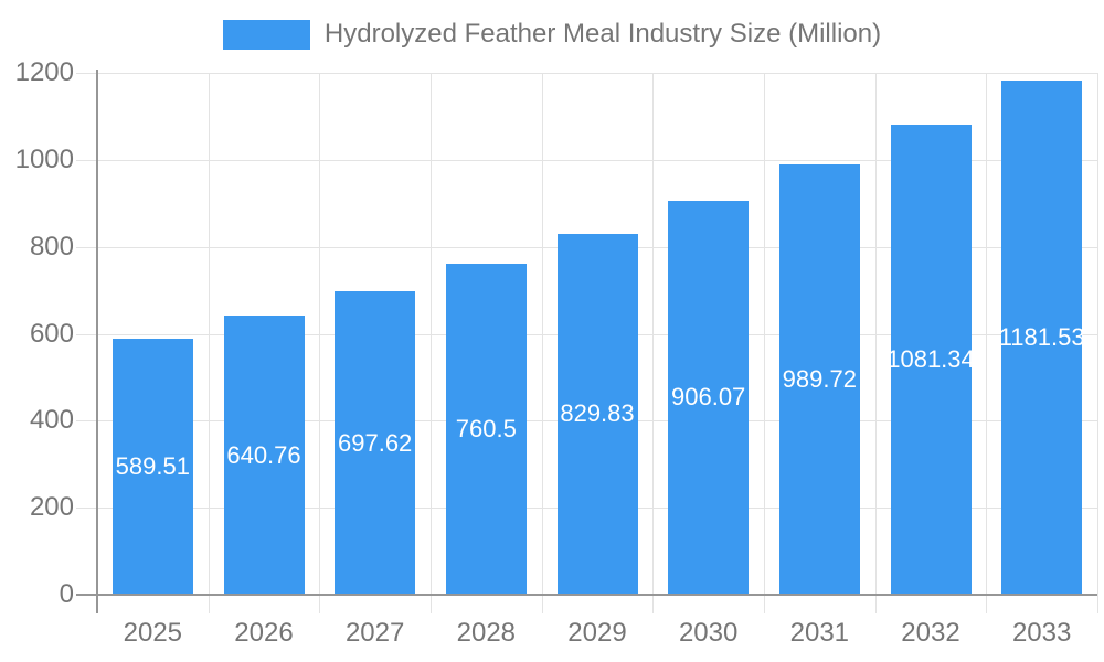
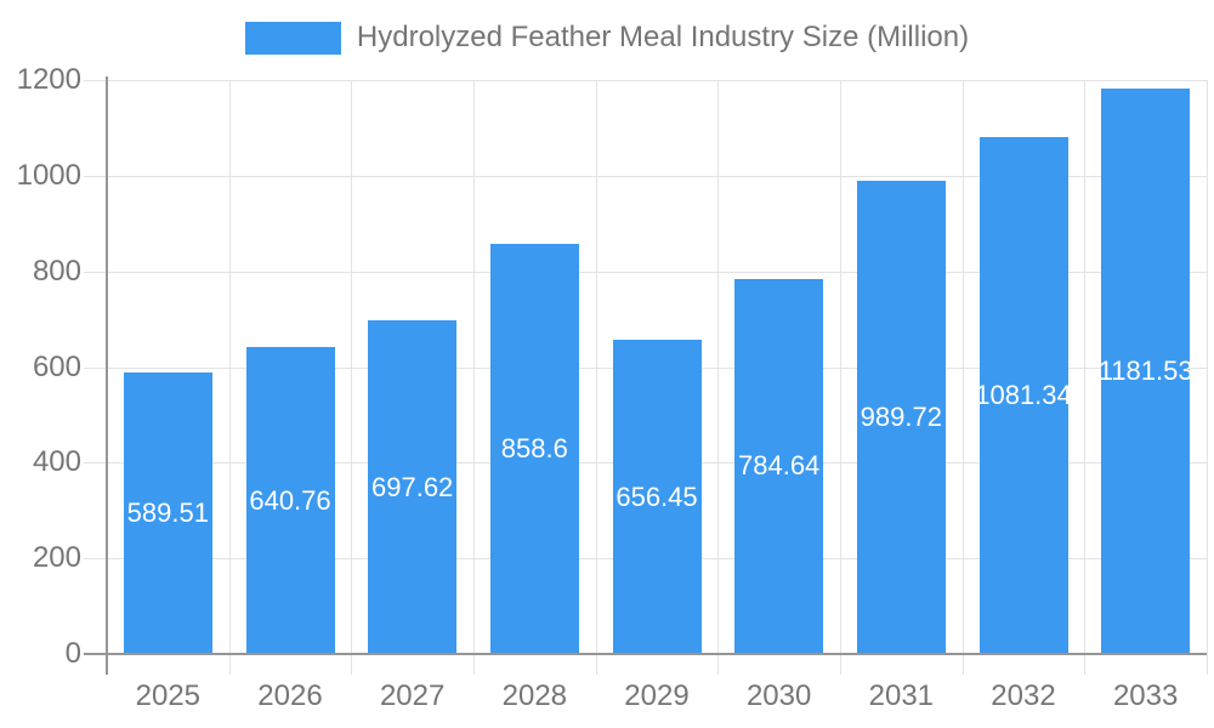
2028: 760.5 -> 858.6
2029: 829.83 -> 656.45
2030: 906.07 -> 784.64
